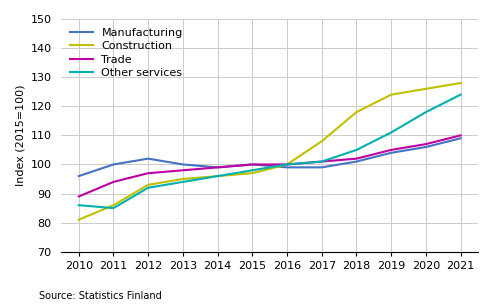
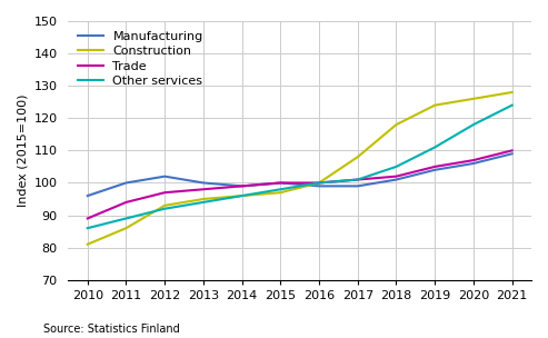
Other services/2011: 85 -> 89
